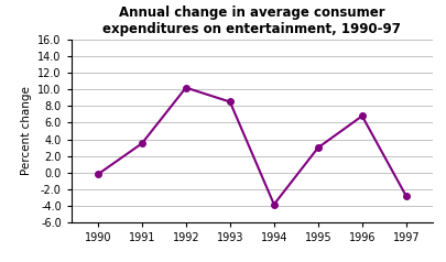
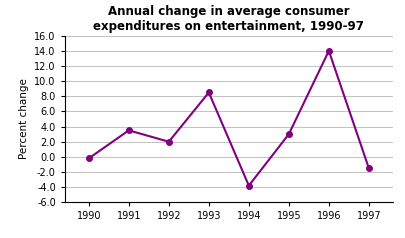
1992: 10.2 -> 2.0
1996: 6.8 -> 14.0
1997: -2.8 -> -1.5
